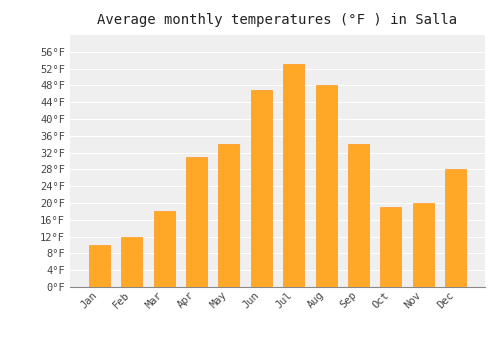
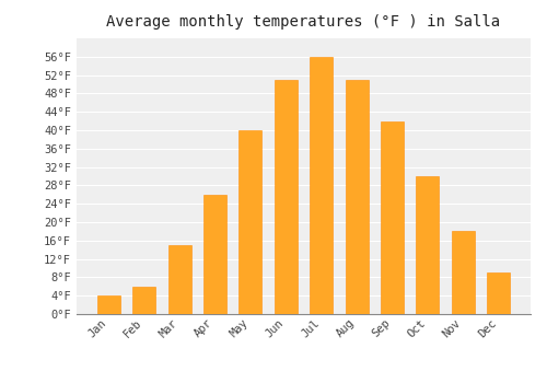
Jan: 10°F -> 4°F
Feb: 12°F -> 6°F
Mar: 18°F -> 15°F
Apr: 31°F -> 26°F
May: 34°F -> 40°F
Jun: 47°F -> 51°F
Jul: 53°F -> 56°F
Aug: 48°F -> 51°F
Sep: 34°F -> 42°F
Oct: 19°F -> 30°F
Nov: 20°F -> 18°F
Dec: 28°F -> 9°F
